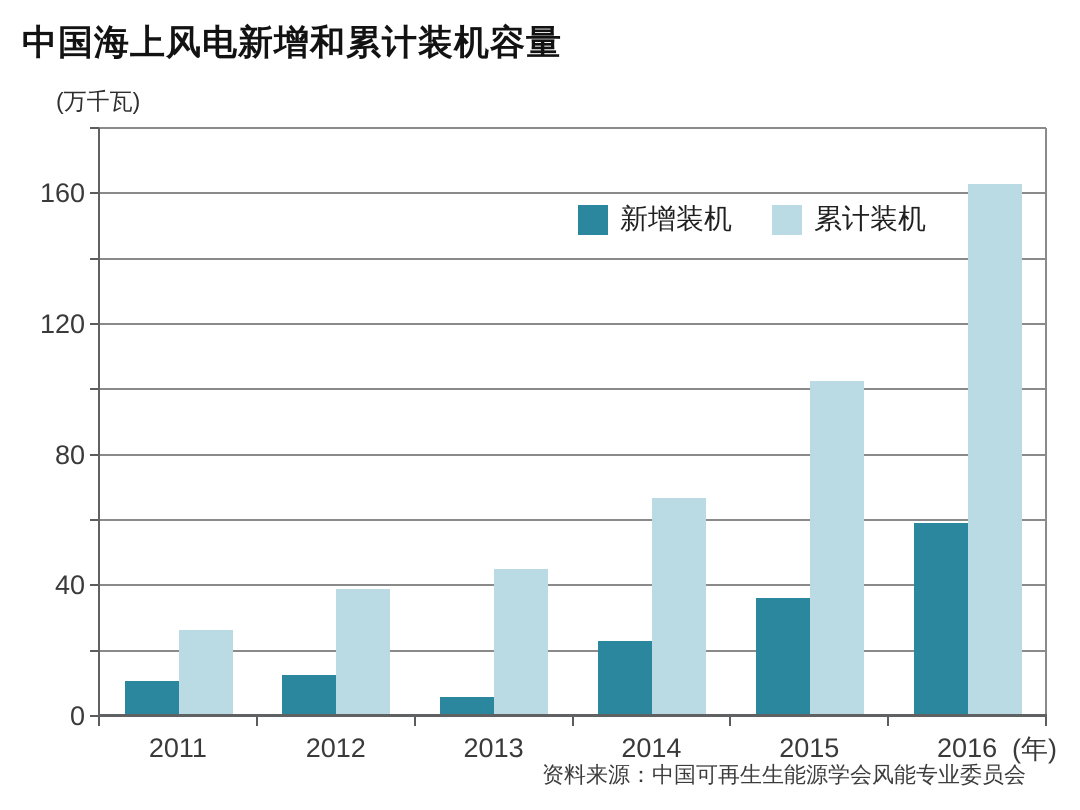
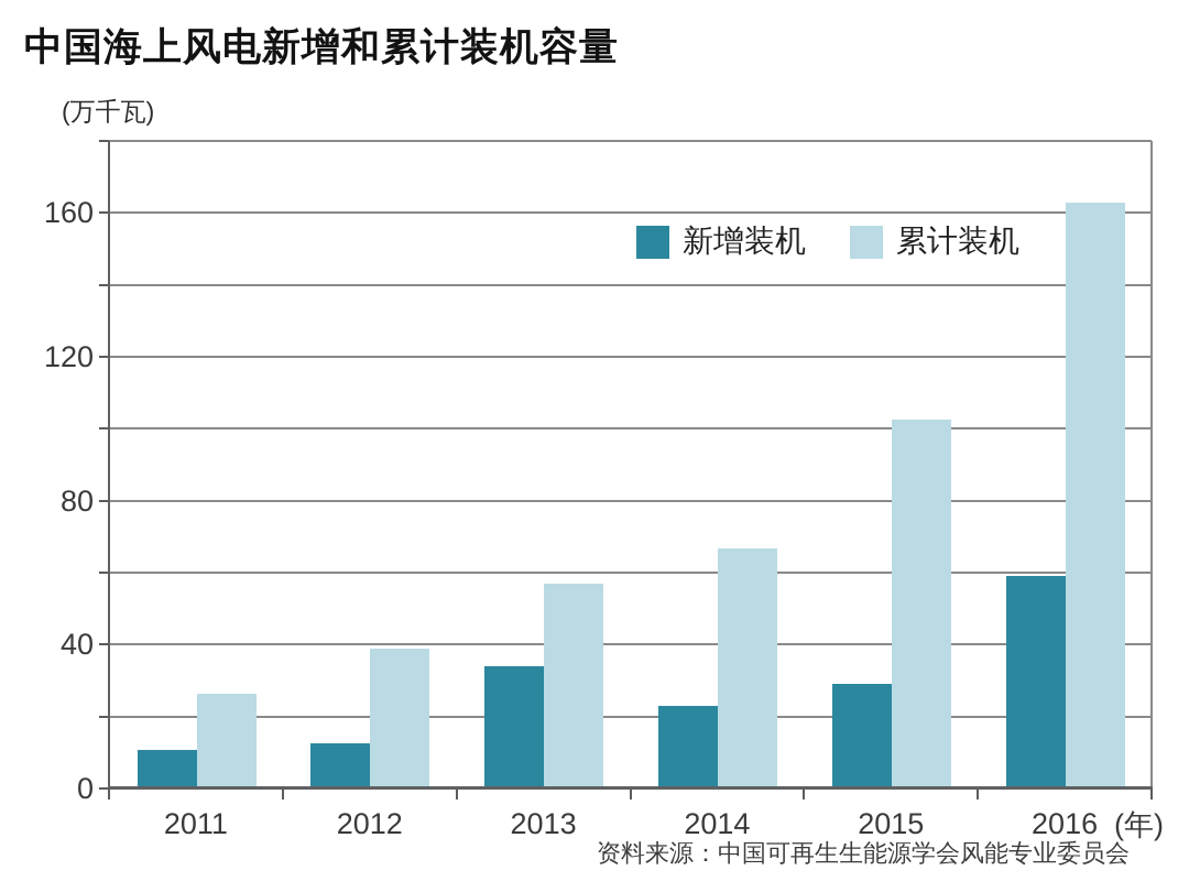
新增装机/2013: 6 -> 34
累计装机/2013: 45 -> 57
新增装机/2015: 36 -> 29
